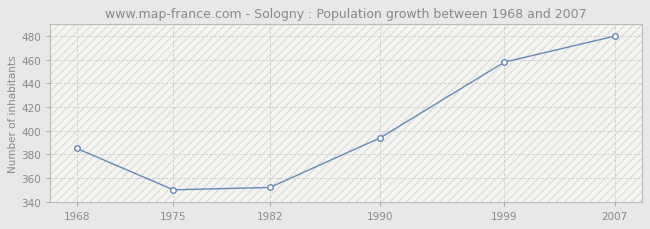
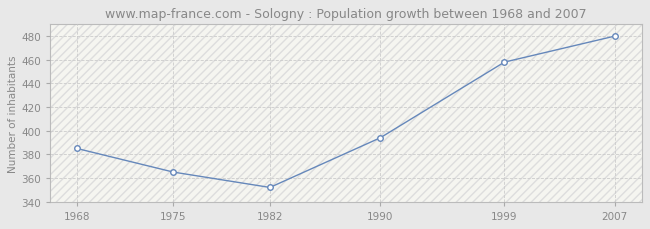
1975: 350 -> 365
